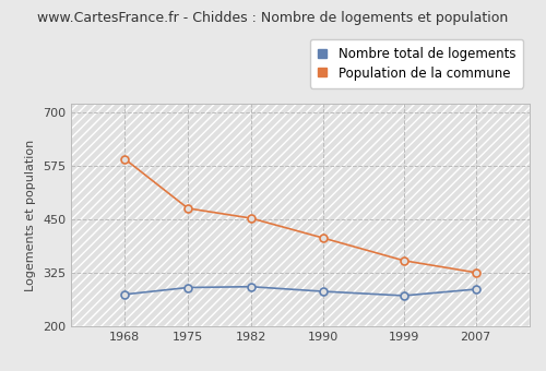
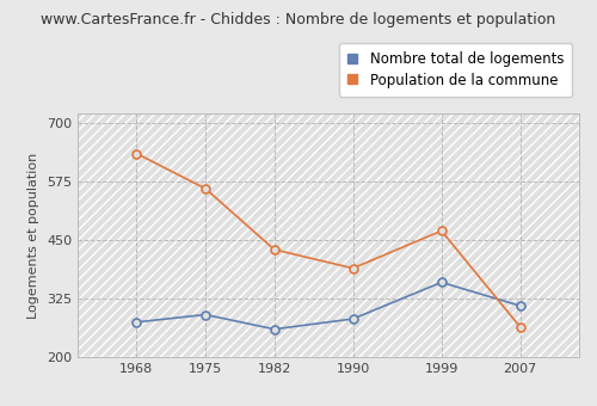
Population de la commune/1968: 591 -> 635
Population de la commune/1975: 476 -> 560
Nombre total de logements/1982: 293 -> 260
Population de la commune/1982: 453 -> 430
Population de la commune/1990: 407 -> 390
Nombre total de logements/1999: 272 -> 360
Population de la commune/1999: 354 -> 470
Nombre total de logements/2007: 287 -> 310
Population de la commune/2007: 326 -> 265
